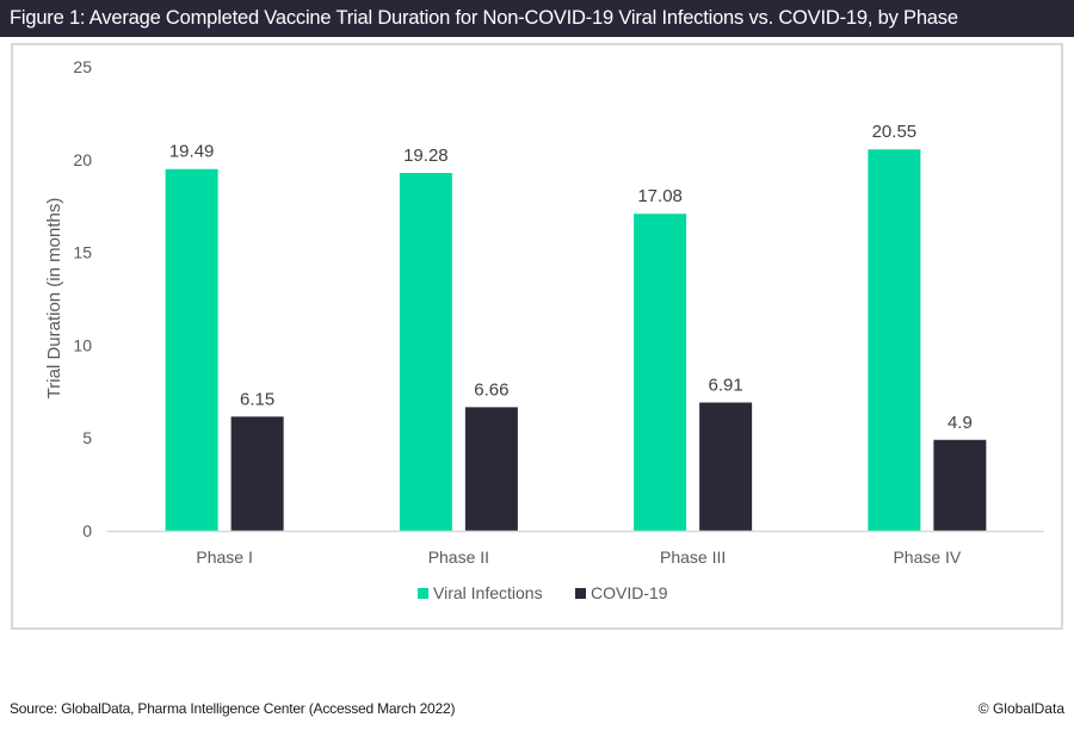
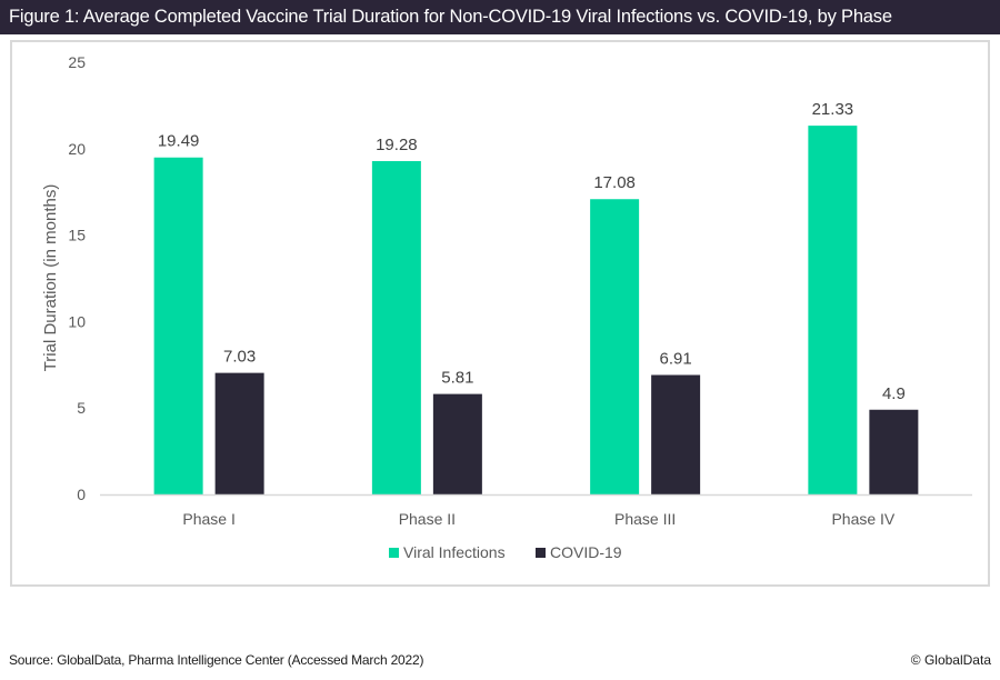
COVID-19/Phase I: 6.15 -> 7.03
COVID-19/Phase II: 6.66 -> 5.81
Viral Infections/Phase IV: 20.55 -> 21.33
